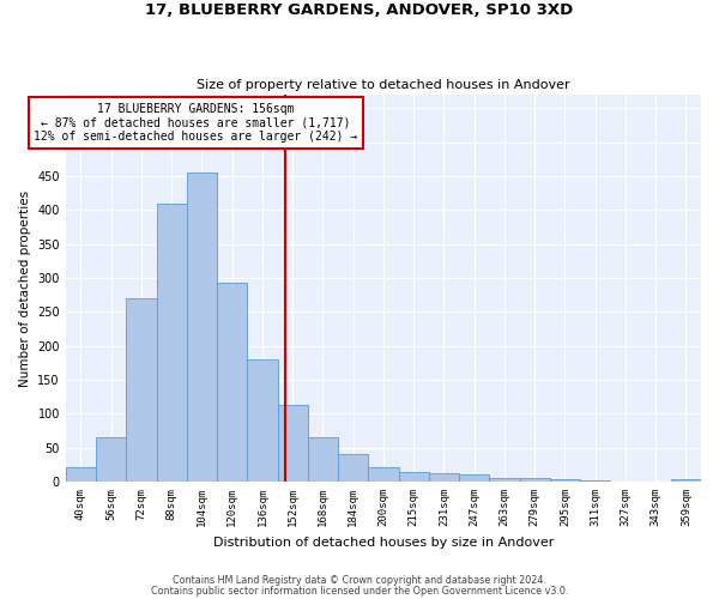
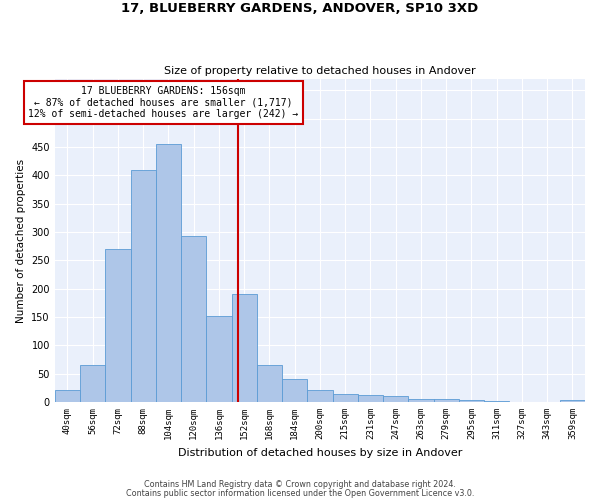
136sqm: 180 -> 152
152sqm: 113 -> 190
